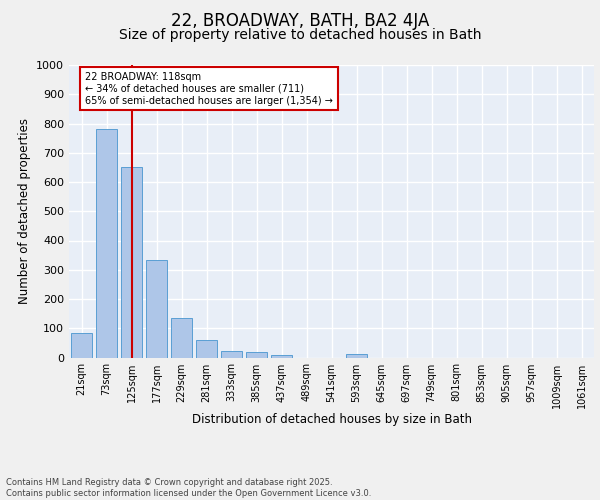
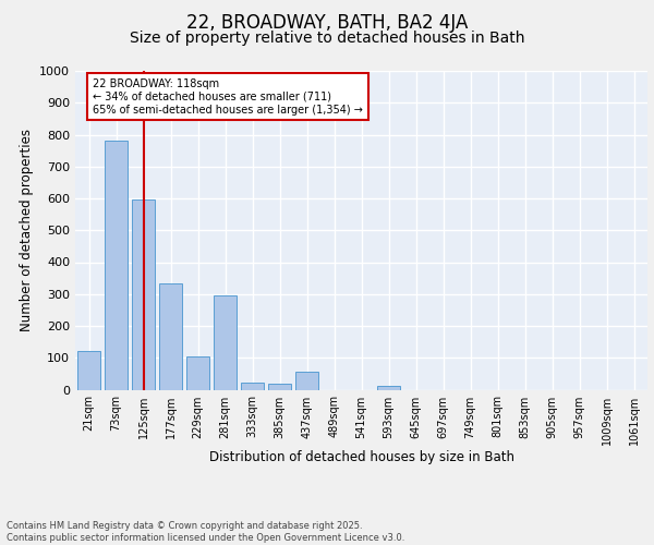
21sqm: 85 -> 120
125sqm: 650 -> 595
229sqm: 135 -> 105
281sqm: 60 -> 295
437sqm: 10 -> 55
